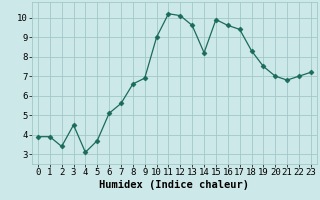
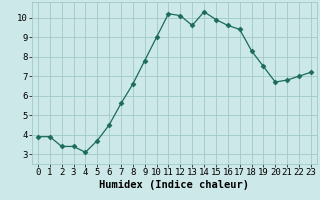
3: 4.5 -> 3.4
6: 5.1 -> 4.5
9: 6.9 -> 7.8
14: 8.2 -> 10.3
20: 7.0 -> 6.7
